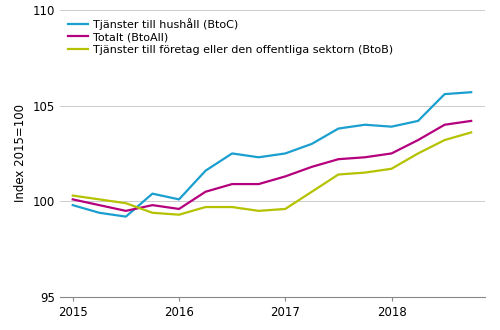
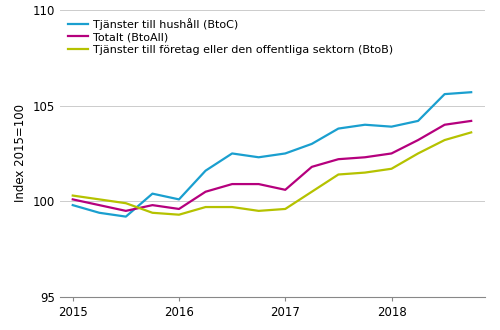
Totalt (BtoAll)/2017: 101.3 -> 100.6
